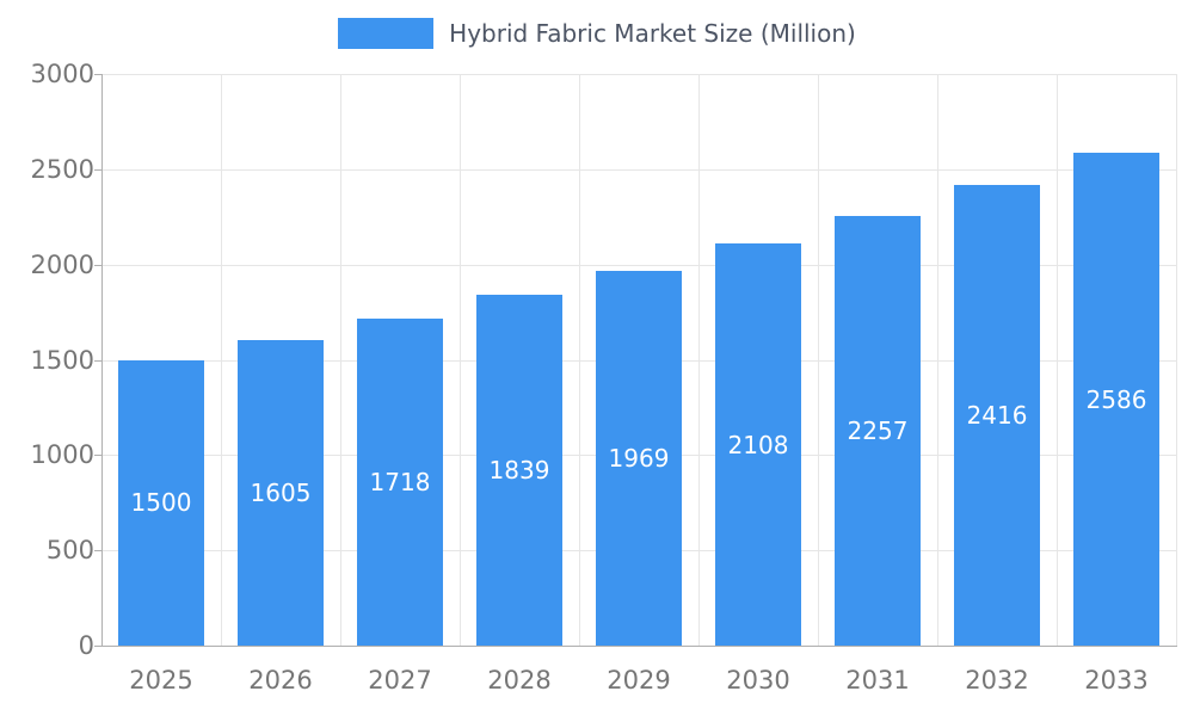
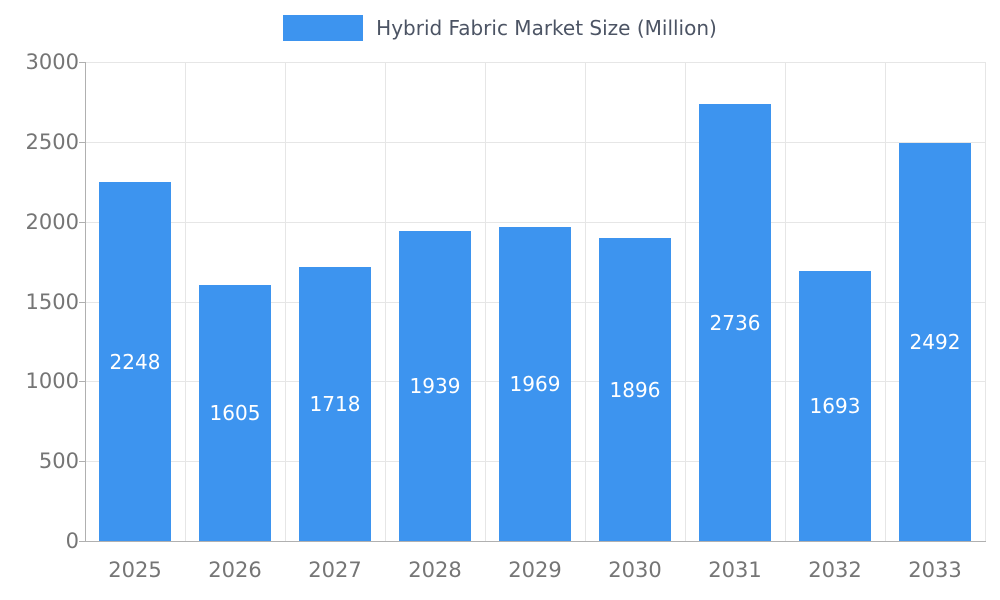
2025: 1500 -> 2248
2028: 1839 -> 1939
2030: 2108 -> 1896
2031: 2257 -> 2736
2032: 2416 -> 1693
2033: 2586 -> 2492
